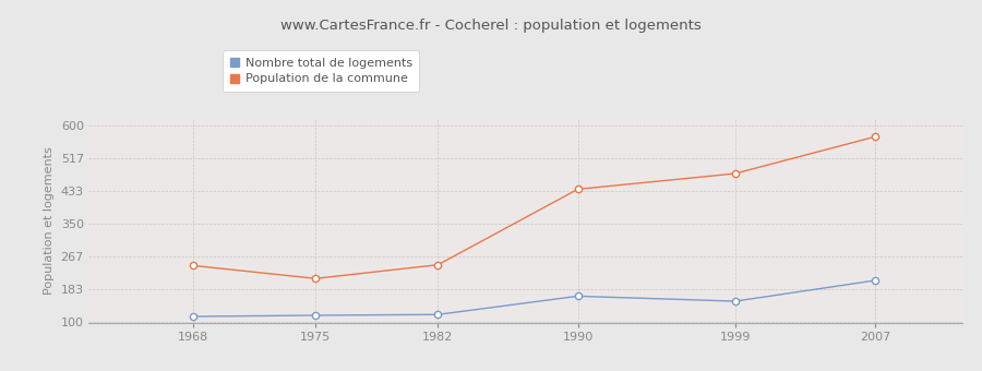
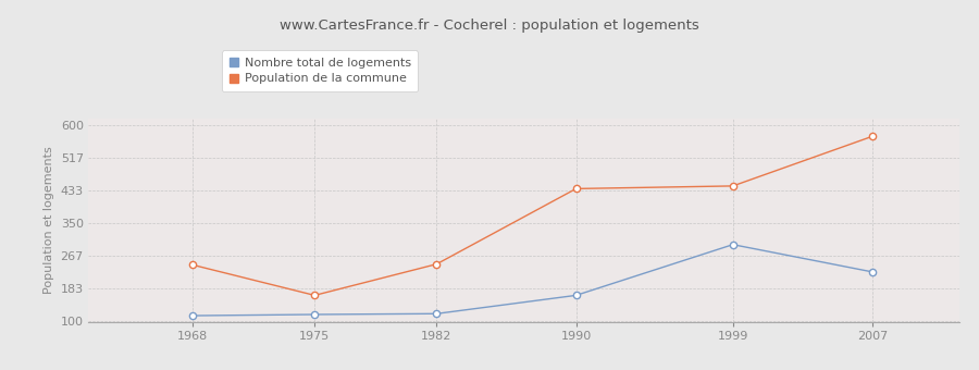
Population de la commune/1975: 210 -> 165
Nombre total de logements/1999: 152 -> 295
Population de la commune/1999: 478 -> 445
Nombre total de logements/2007: 205 -> 225
